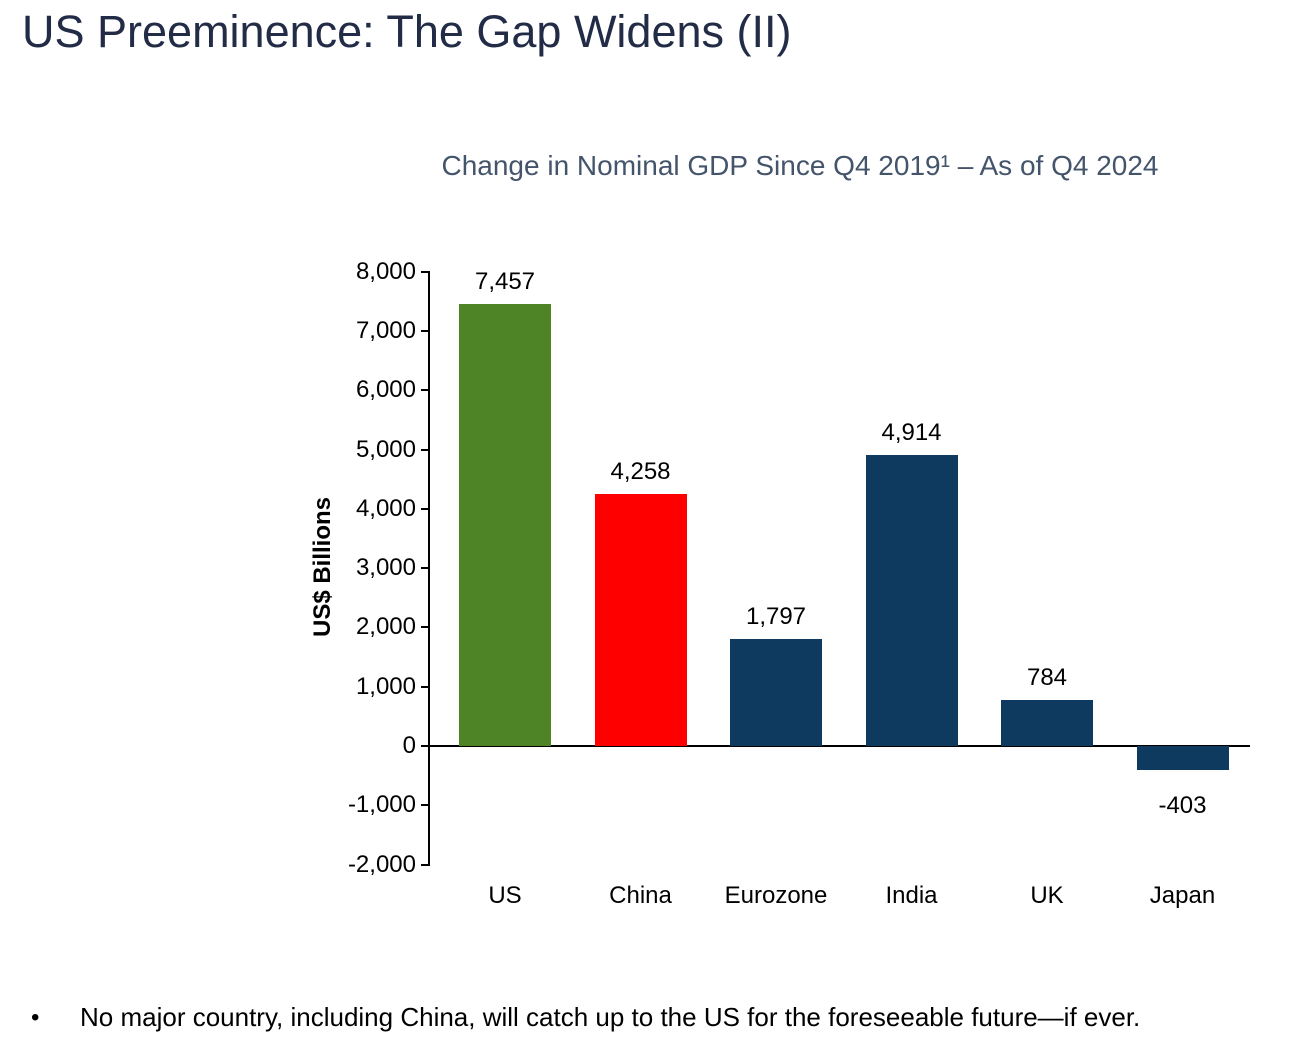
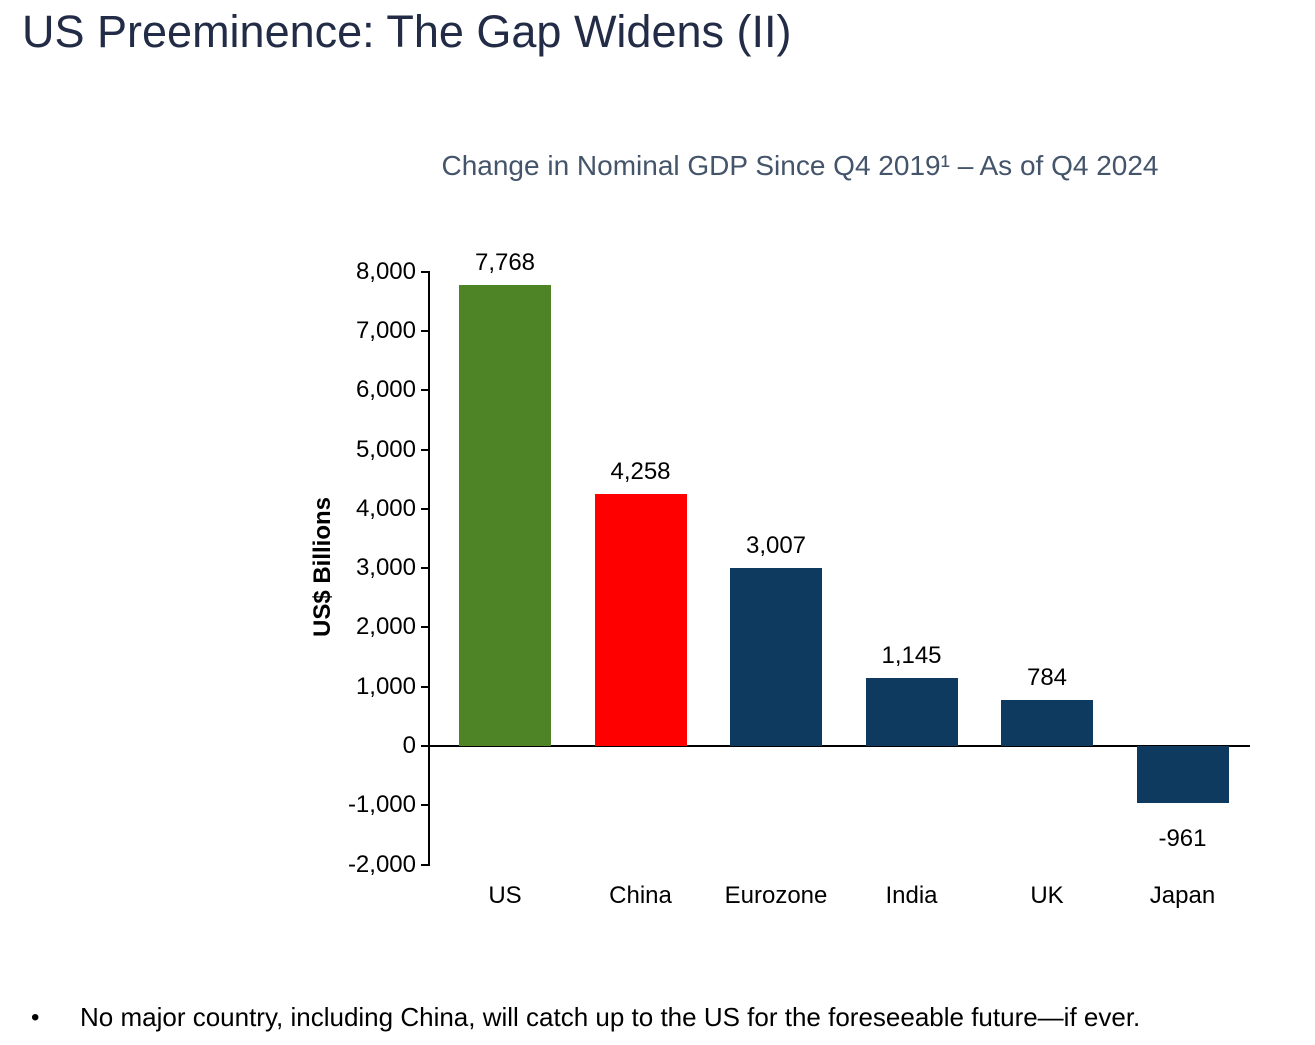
US: 7,457 -> 7,768
Eurozone: 1,797 -> 3,007
India: 4,914 -> 1,145
Japan: -403 -> -961
